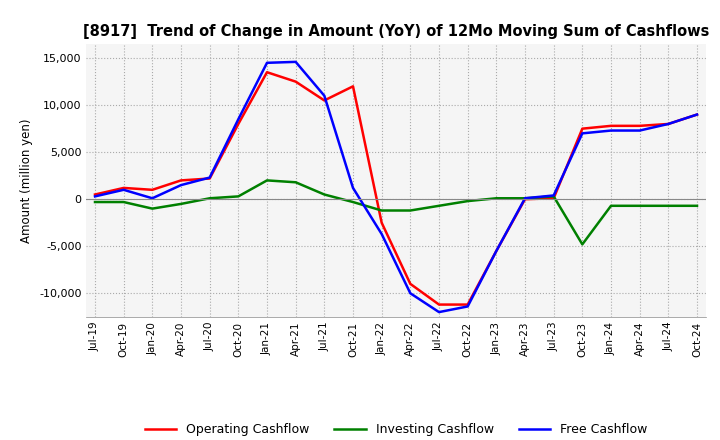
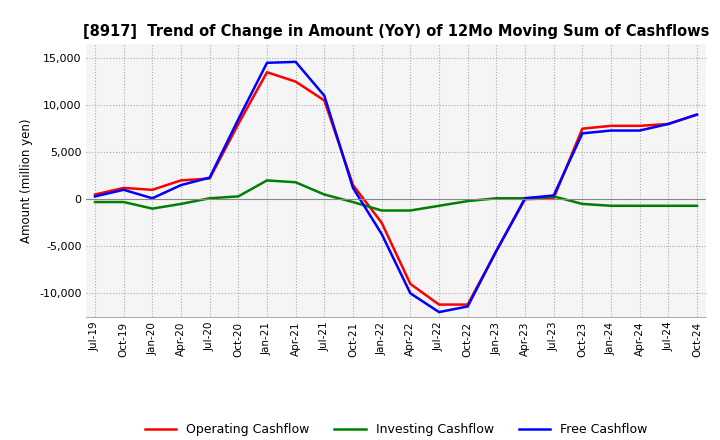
Operating Cashflow/Oct-21: 12,000 -> 1,500
Investing Cashflow/Oct-23: -4,800 -> -500
